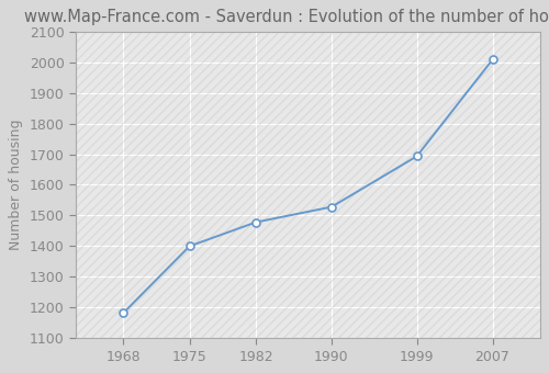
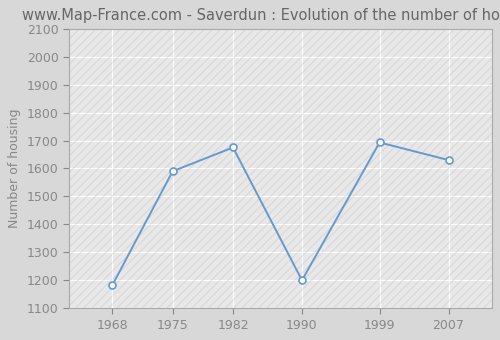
1975: 1400 -> 1590
1982: 1478 -> 1675
1990: 1528 -> 1200
2007: 2008 -> 1630
